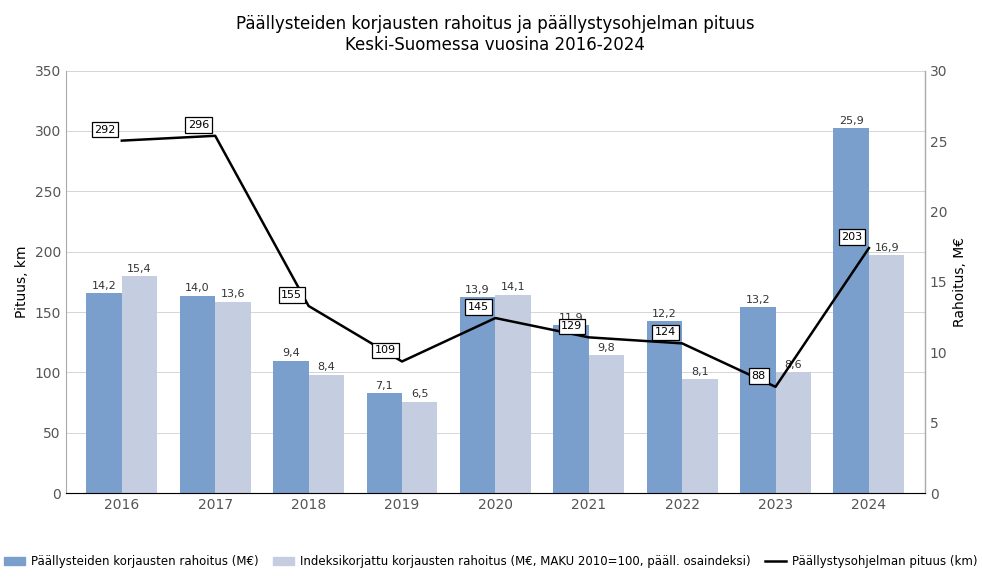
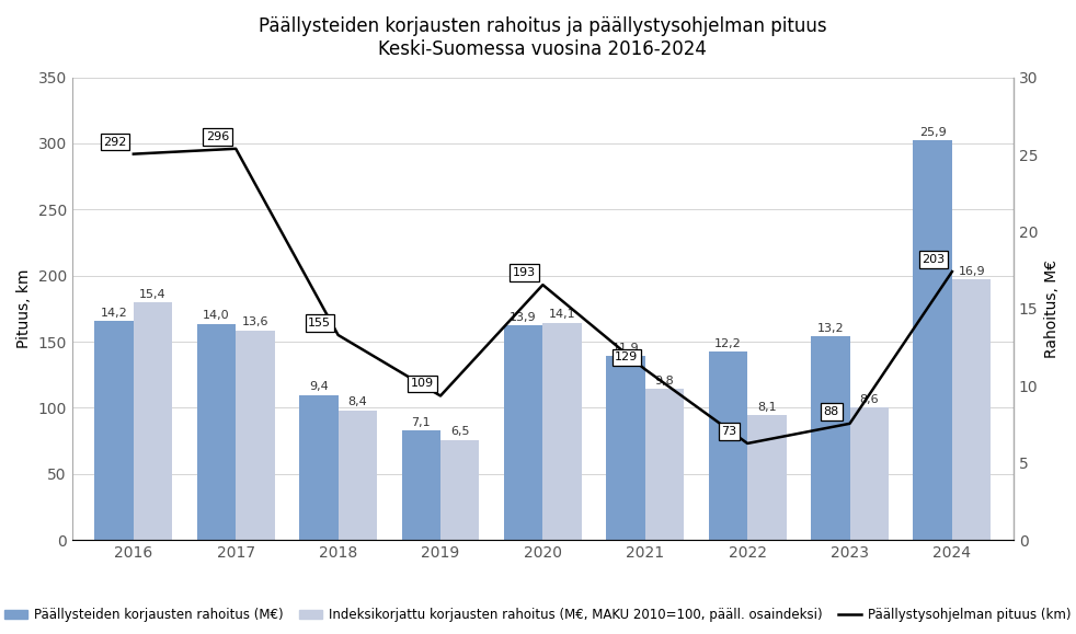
Päällystysohjelman pituus (km)/2020: 145 -> 193
Päällystysohjelman pituus (km)/2022: 124 -> 73
